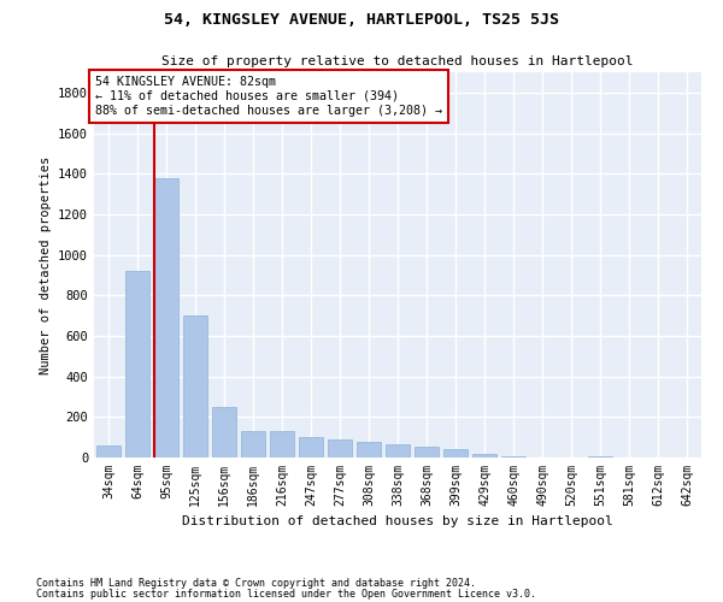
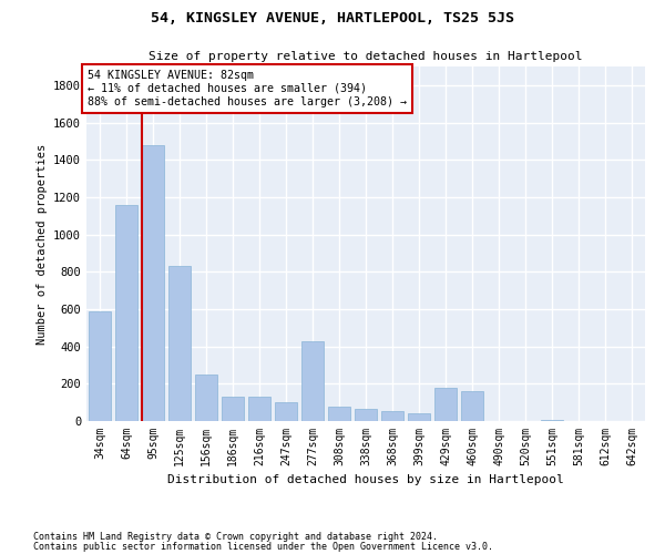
34sqm: 60 -> 590
64sqm: 920 -> 1160
95sqm: 1380 -> 1480
125sqm: 700 -> 830
277sqm: 90 -> 430
429sqm: 20 -> 180
460sqm: 0 -> 160
